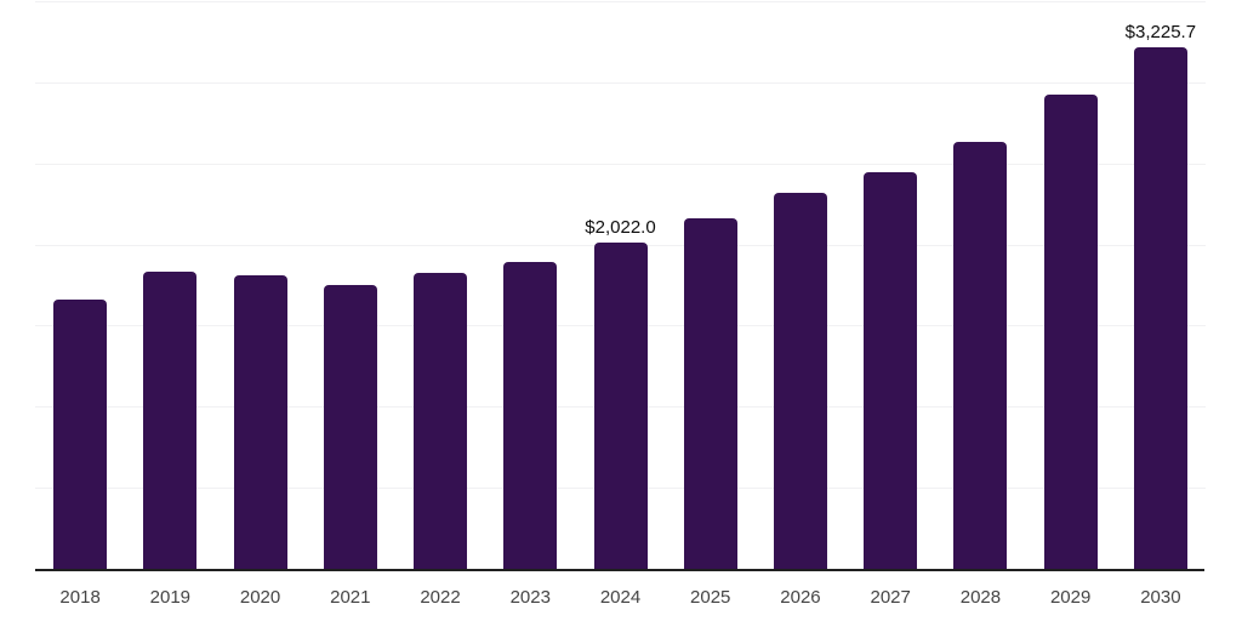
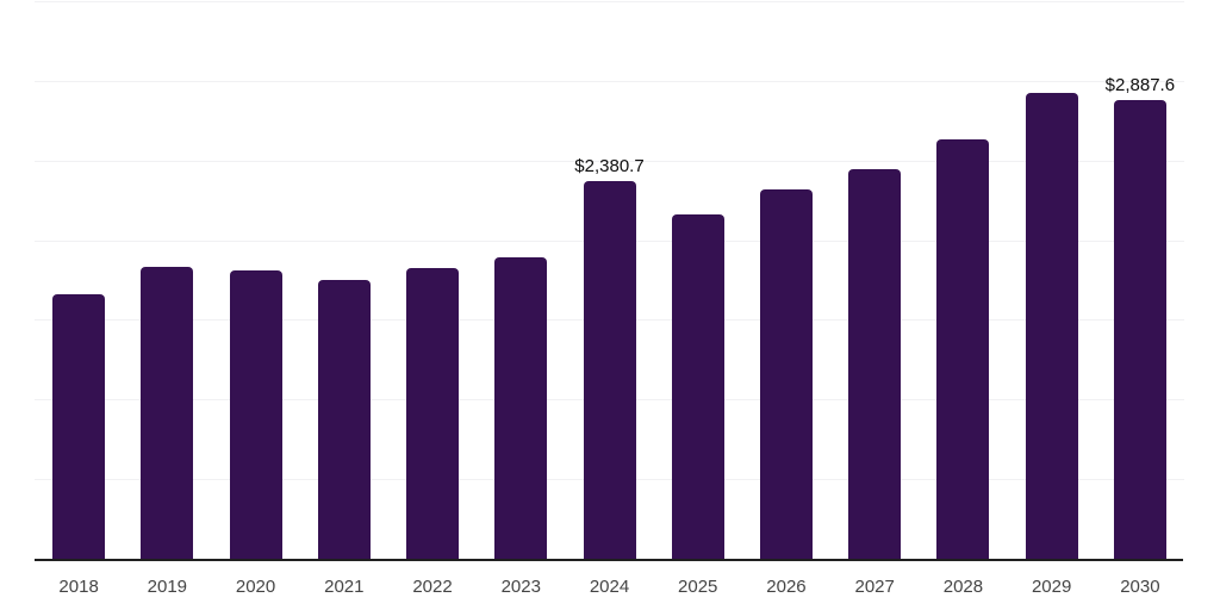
2024: $2,022.0 -> $2,380.7
2030: $3,225.7 -> $2,887.6
